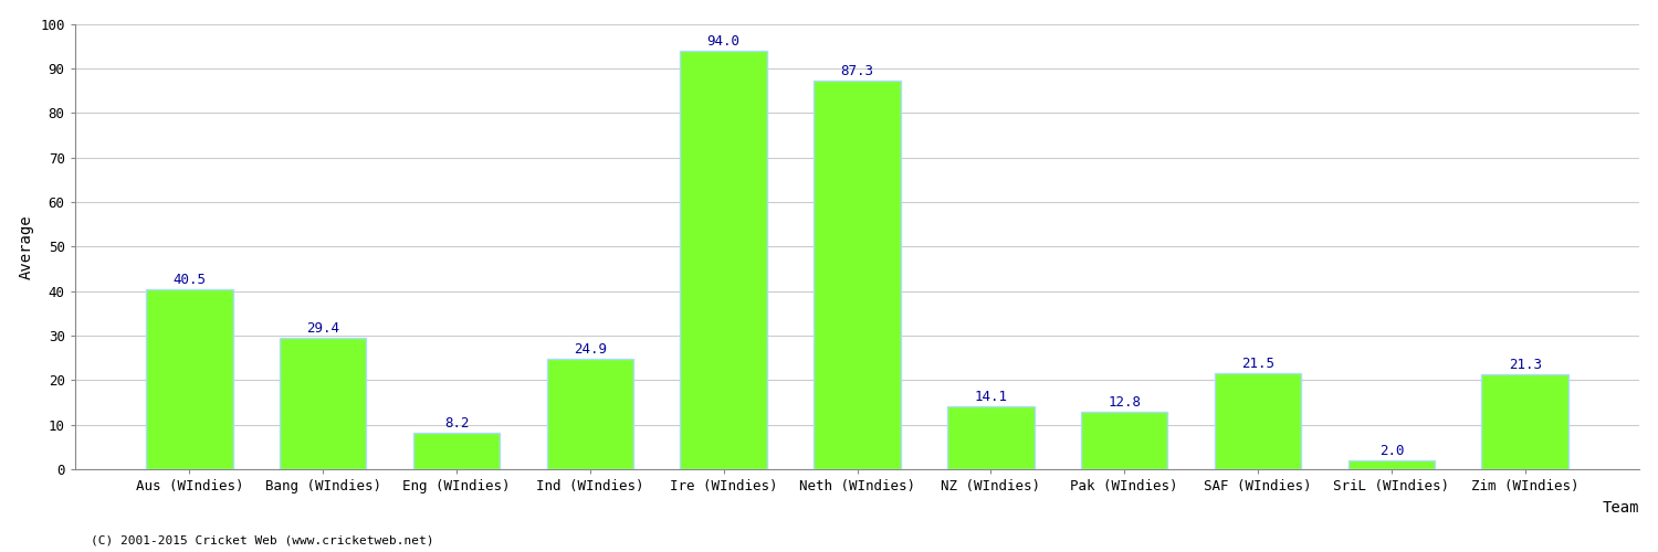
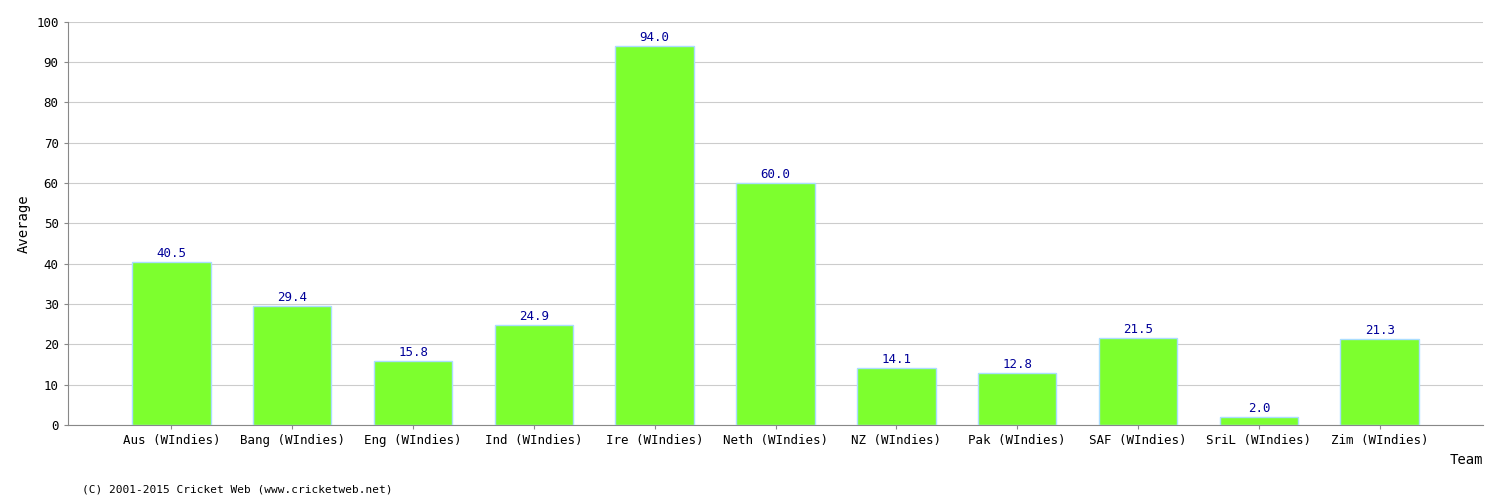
Eng (WIndies): 8.2 -> 15.8
Neth (WIndies): 87.3 -> 60.0
